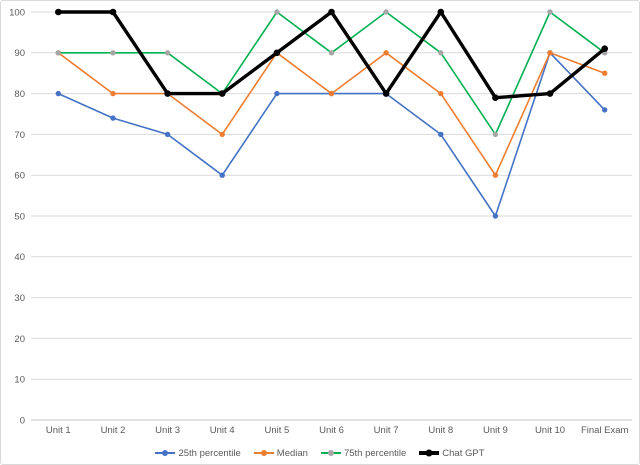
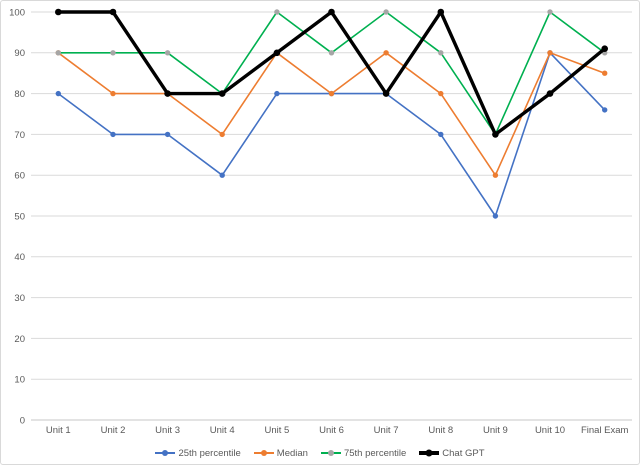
25th percentile/Unit 2: 74 -> 70
Chat GPT/Unit 9: 79 -> 70
